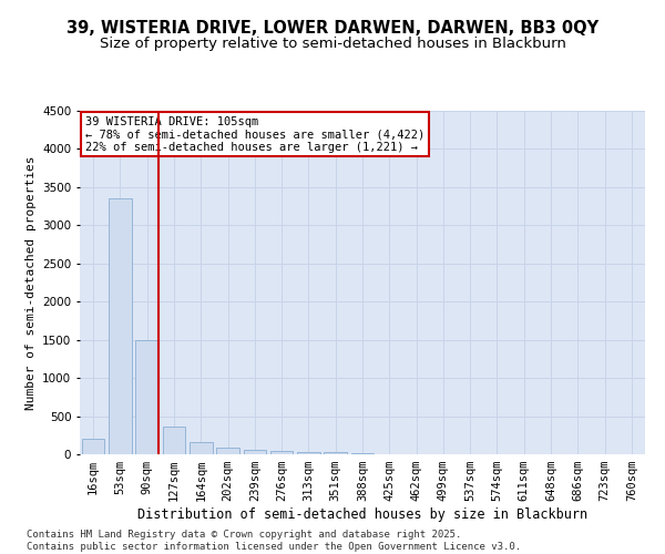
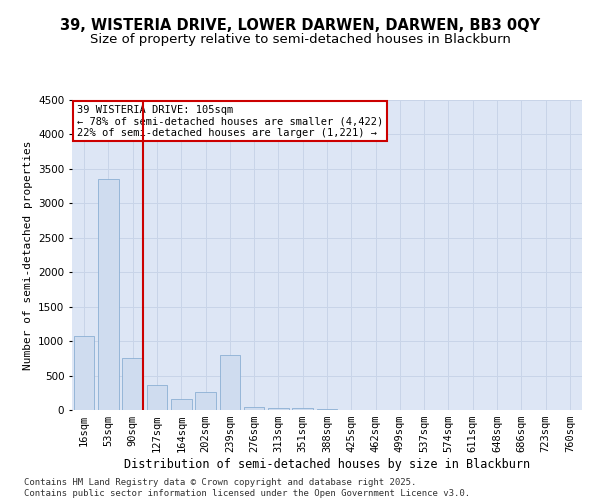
16sqm: 200 -> 1080
90sqm: 1500 -> 760
202sqm: 90 -> 260
239sqm: 60 -> 800
